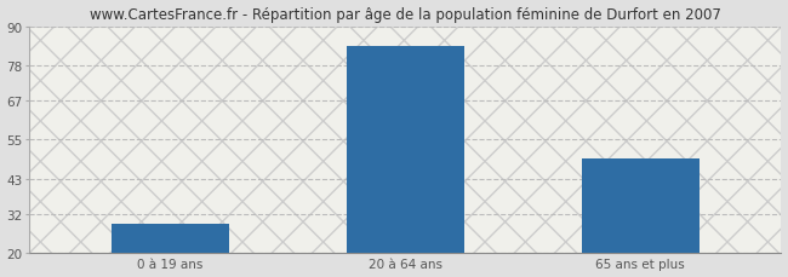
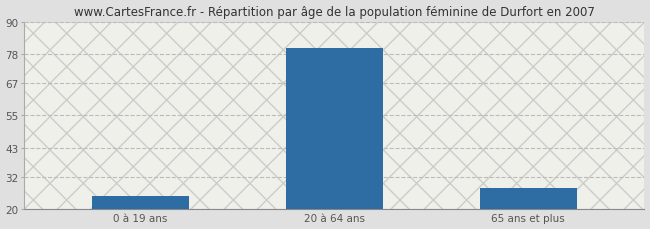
0 à 19 ans: 29 -> 25
20 à 64 ans: 84 -> 80
65 ans et plus: 49 -> 28
